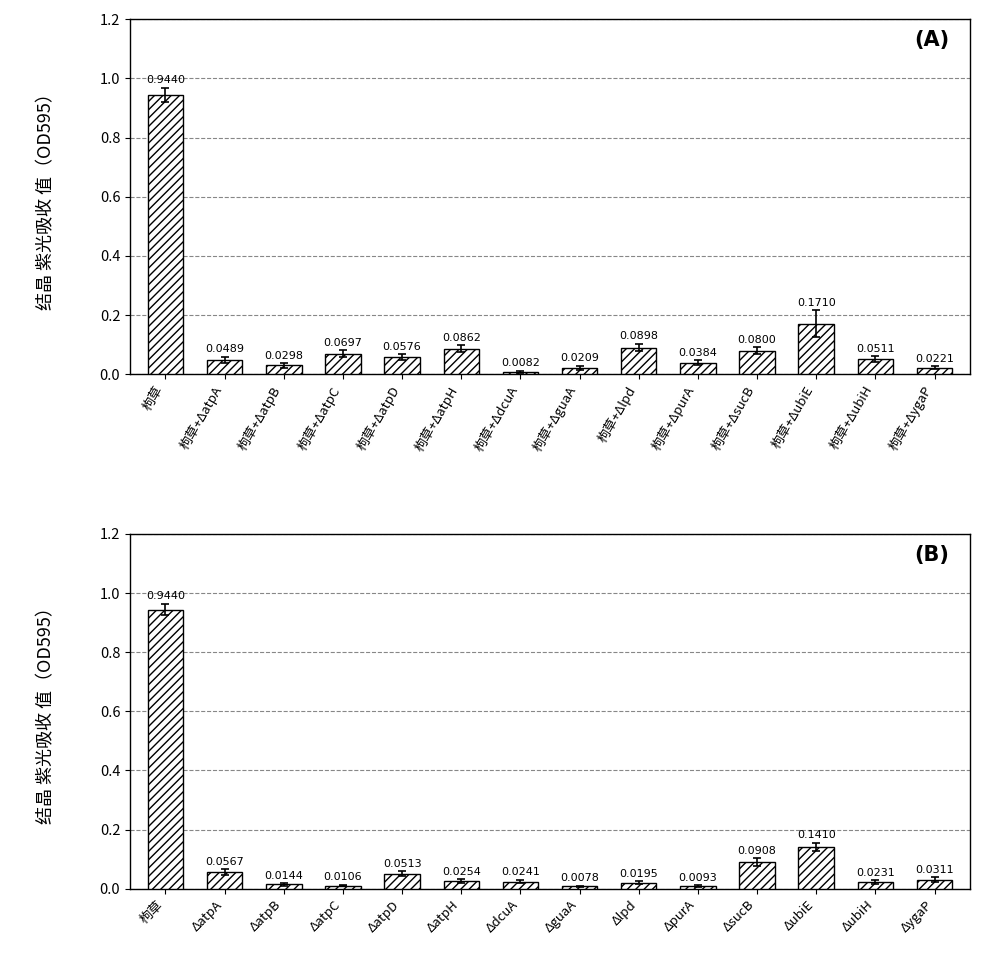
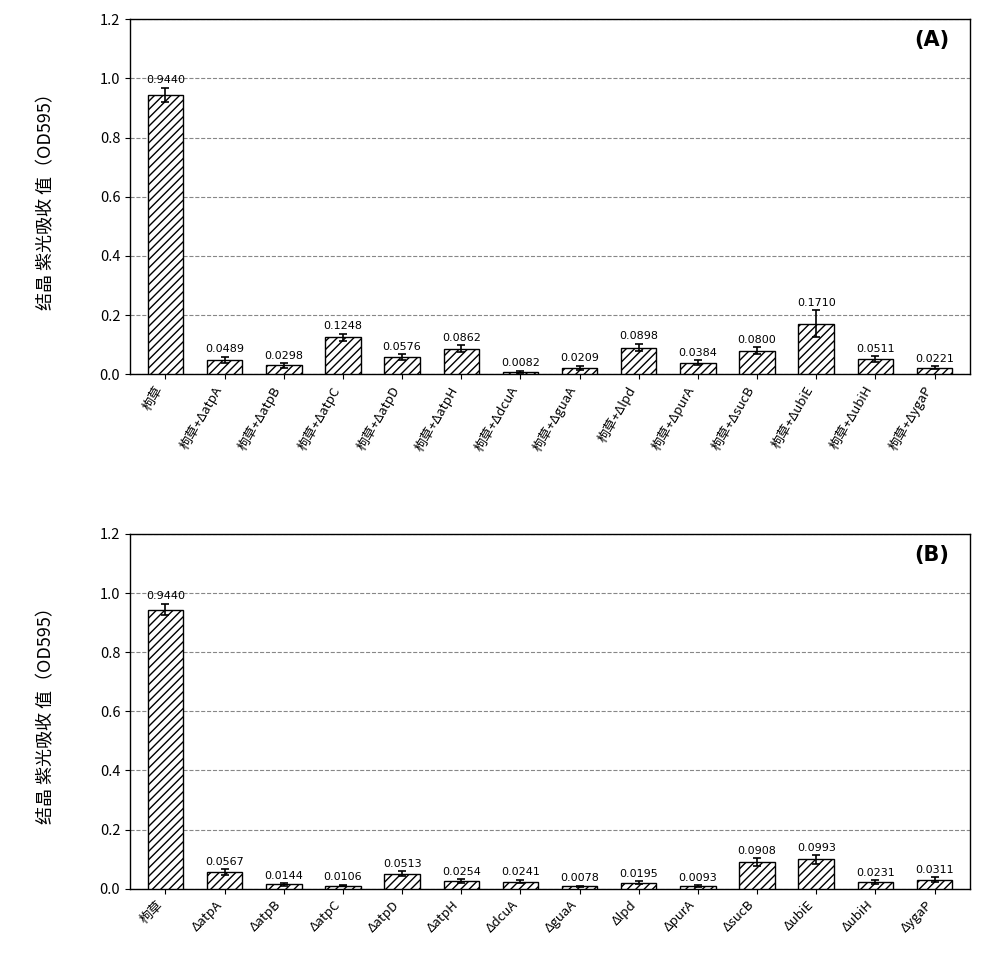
枸草+ΔatpC: 0.0697 -> 0.1248
ΔubiE: 0.1410 -> 0.0993
